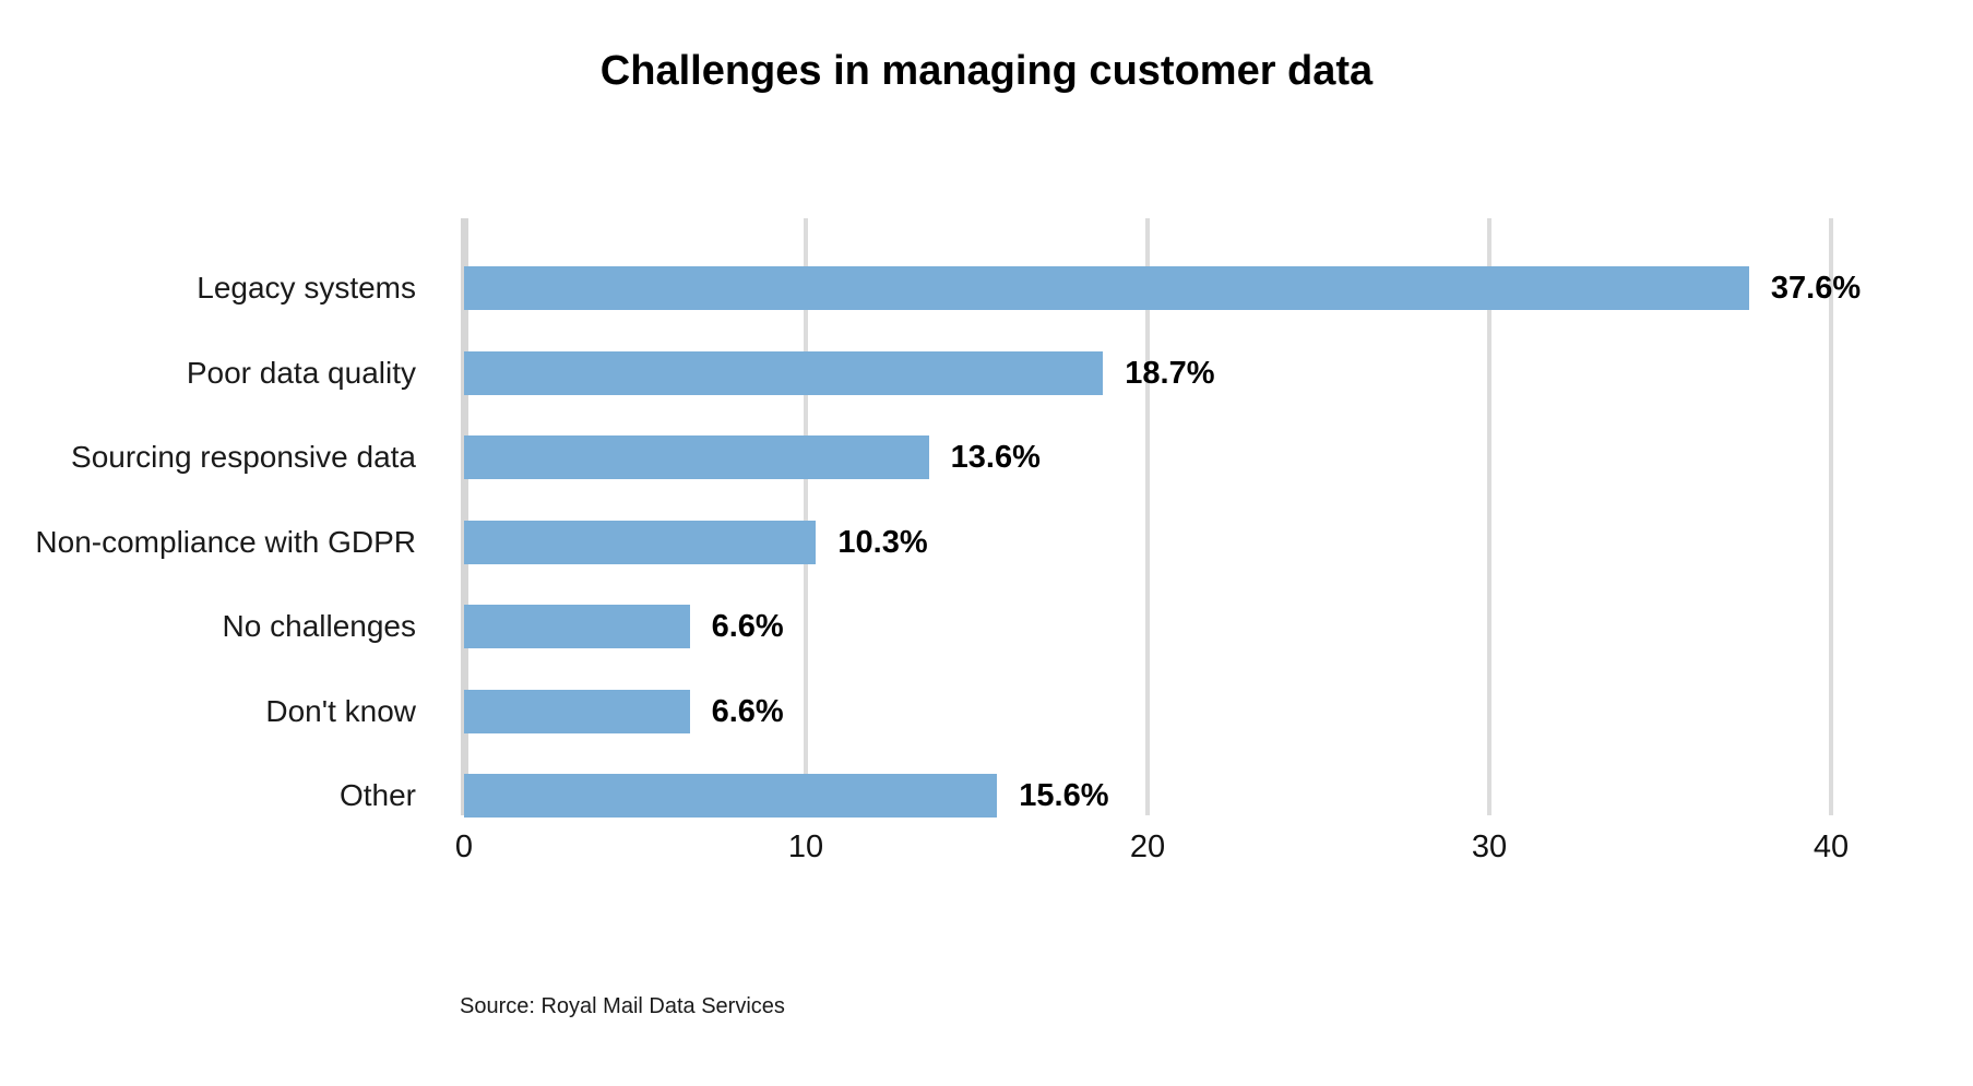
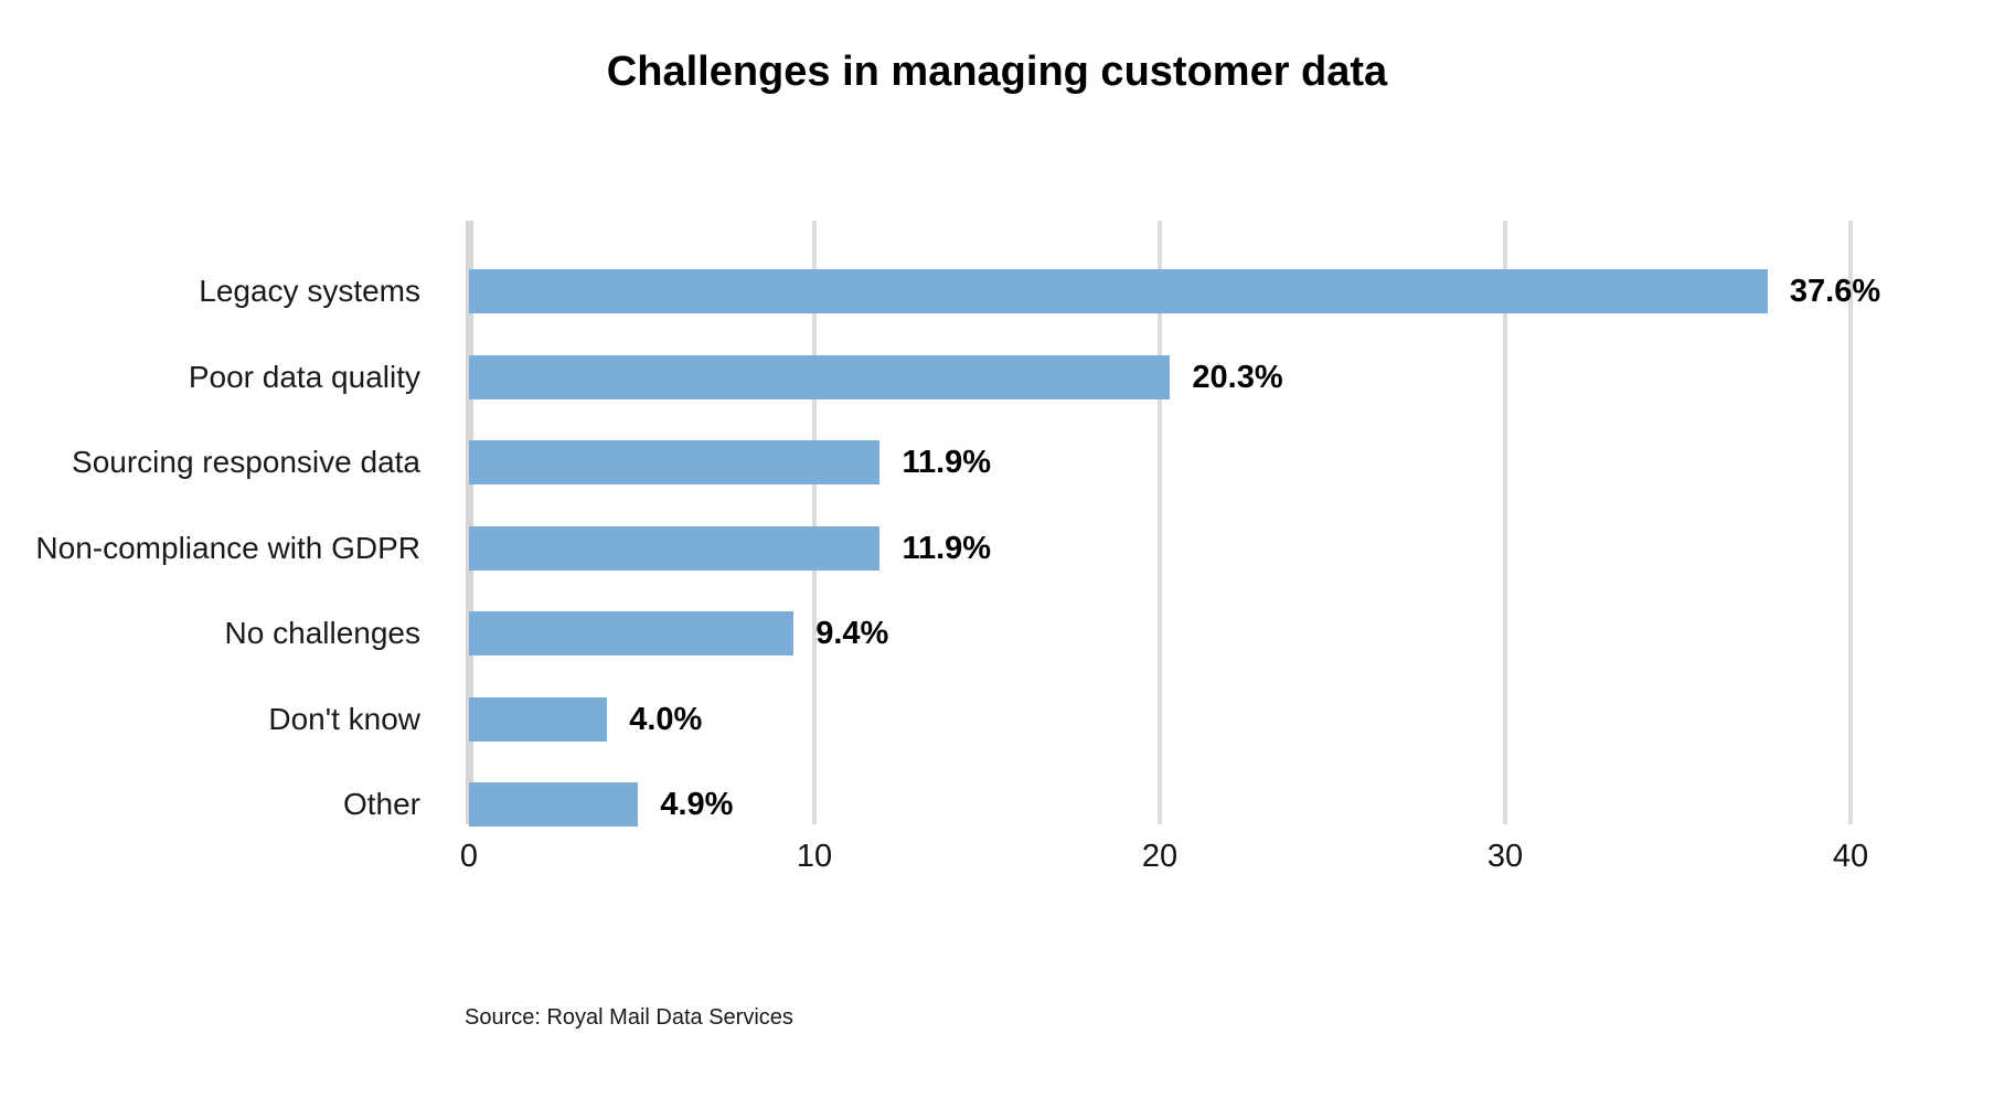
Poor data quality: 18.7% -> 20.3%
Sourcing responsive data: 13.6% -> 11.9%
Non-compliance with GDPR: 10.3% -> 11.9%
No challenges: 6.6% -> 9.4%
Don't know: 6.6% -> 4.0%
Other: 15.6% -> 4.9%
